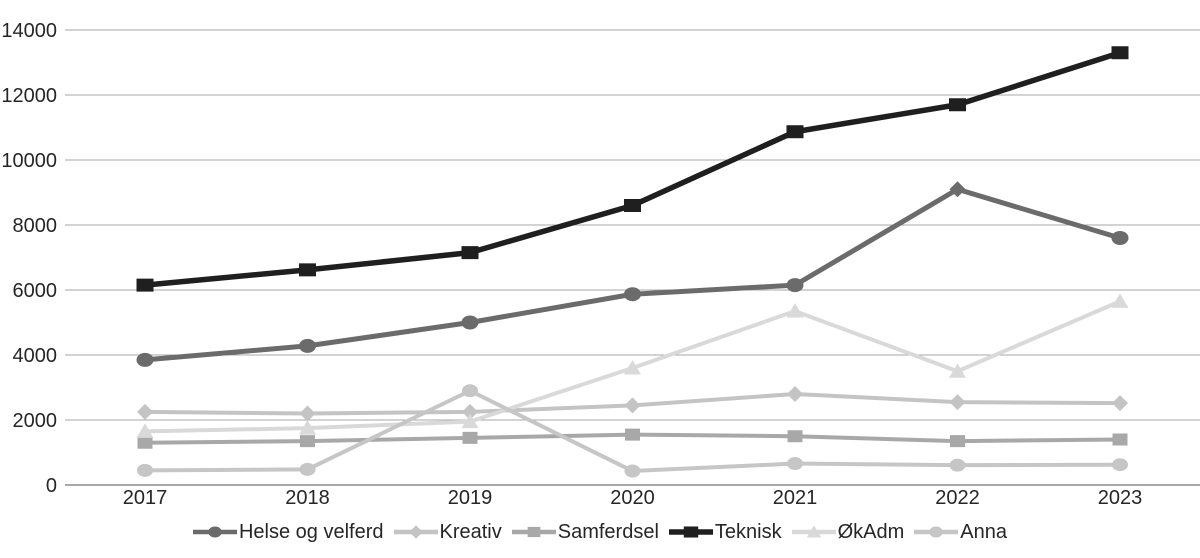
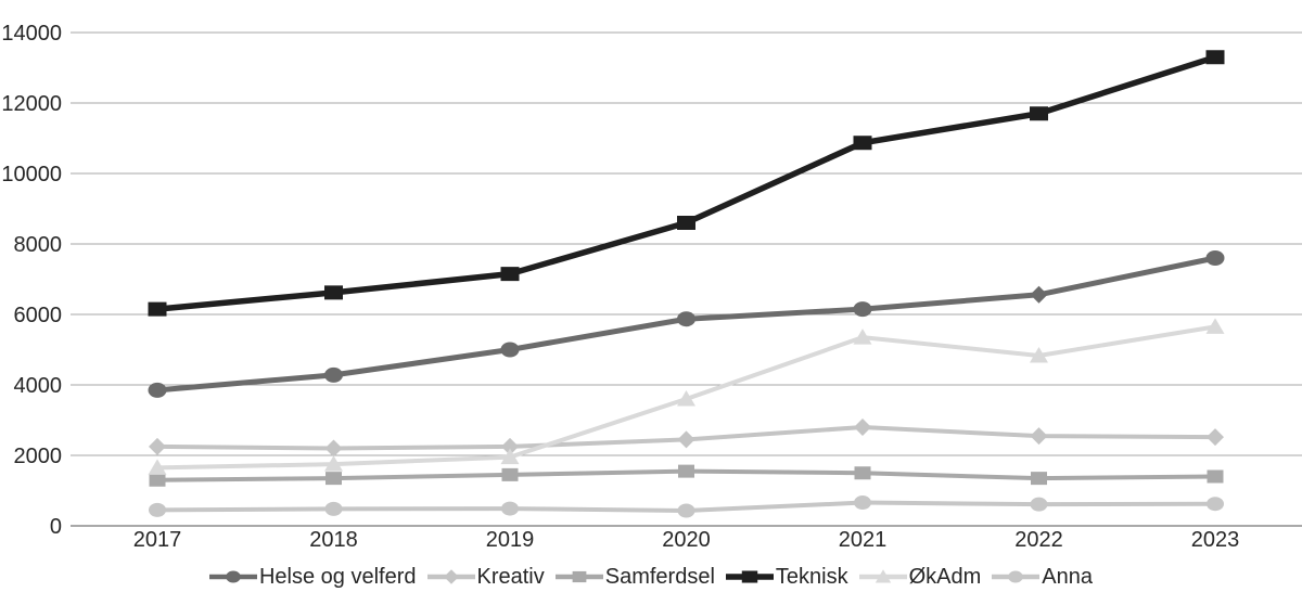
Anna/2019: 2900 -> 500
Helse og velferd/2022: 9100 -> 6600
ØkAdm/2022: 3500 -> 4800
